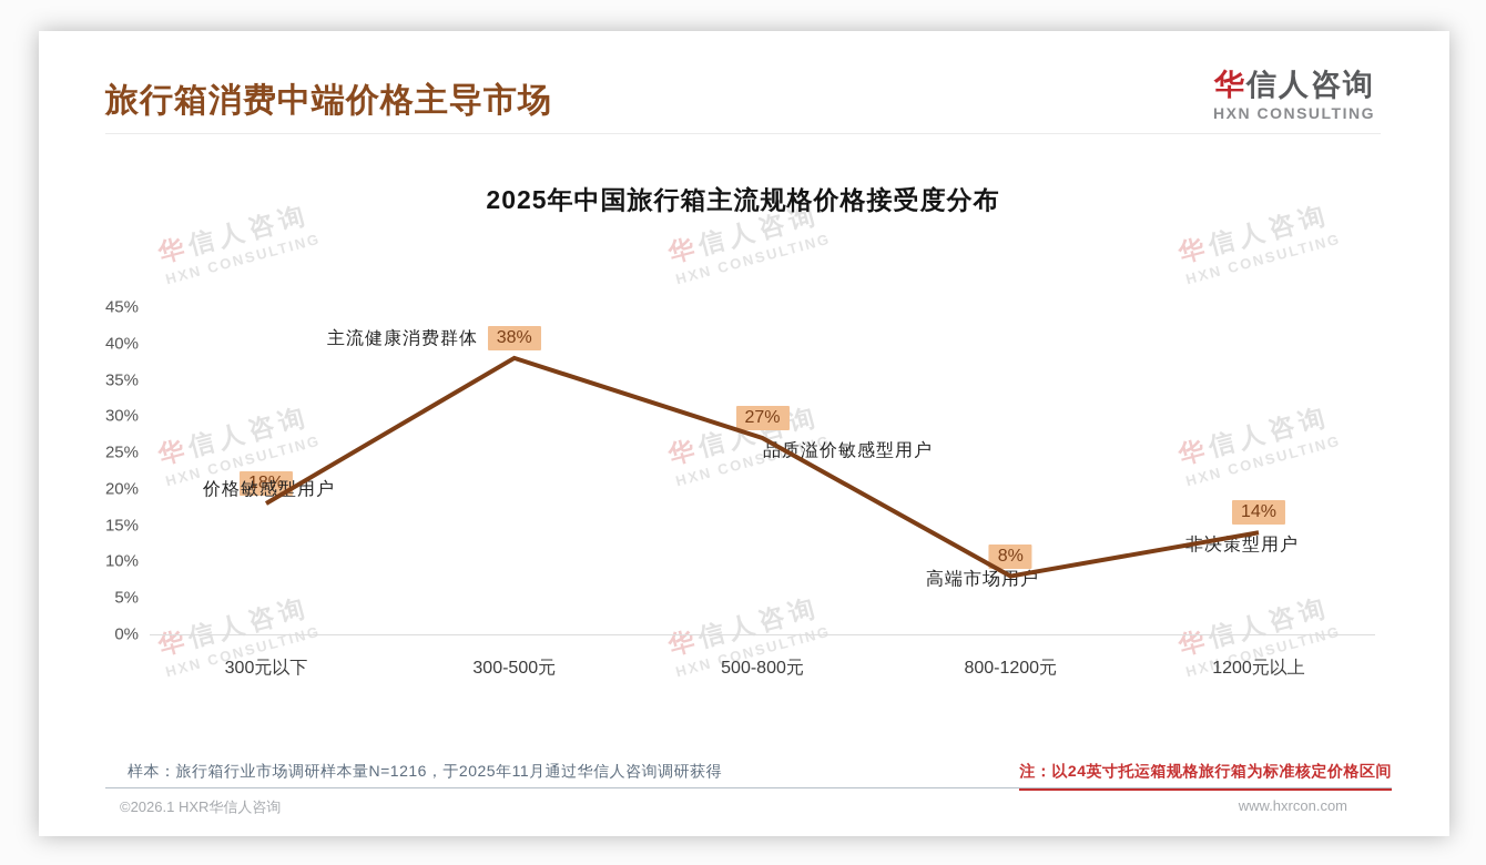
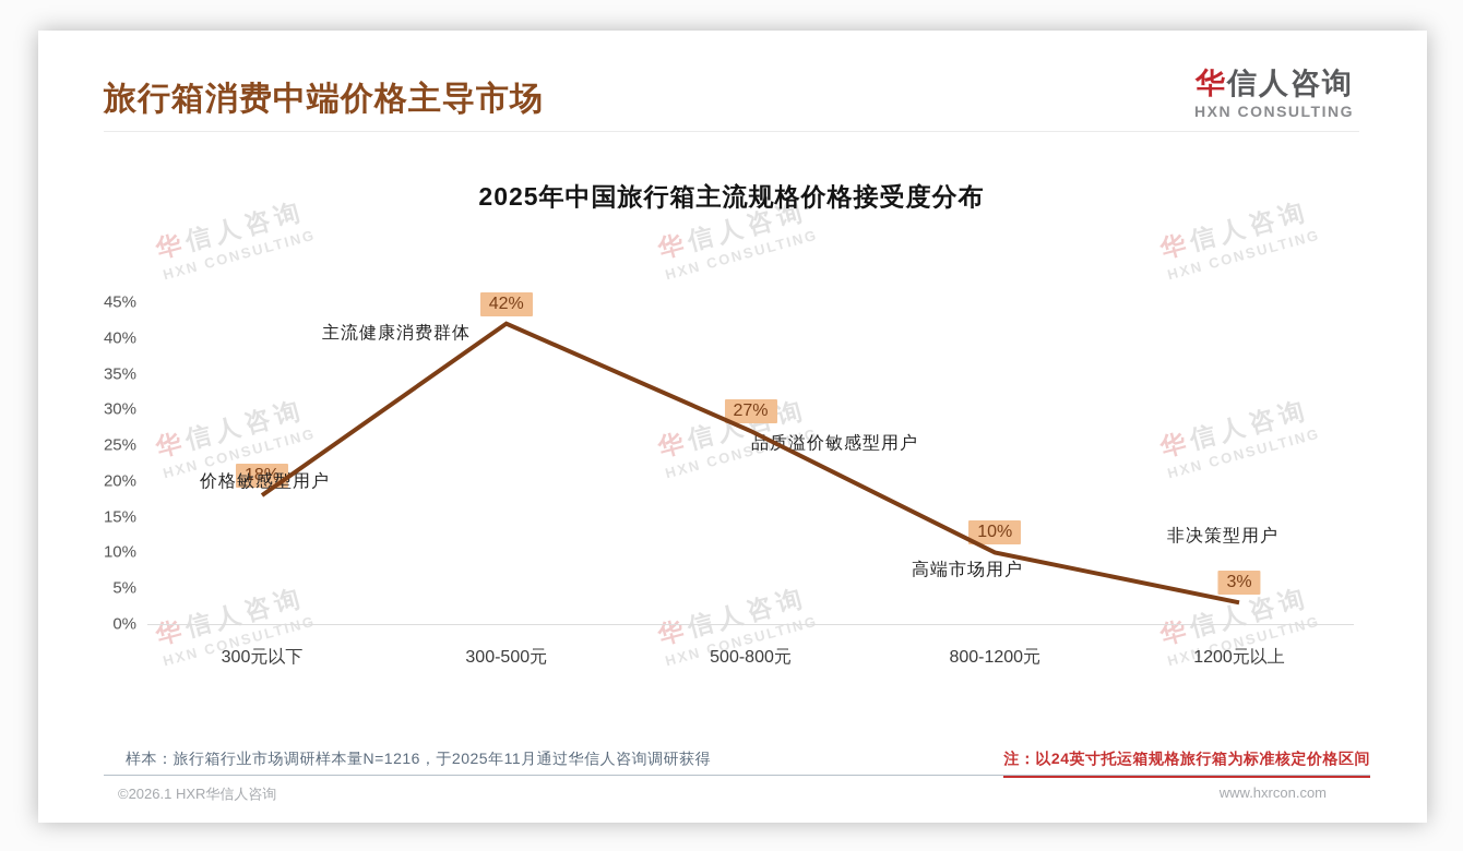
300-500元: 38% -> 42%
800-1200元: 8% -> 10%
1200元以上: 14% -> 3%
